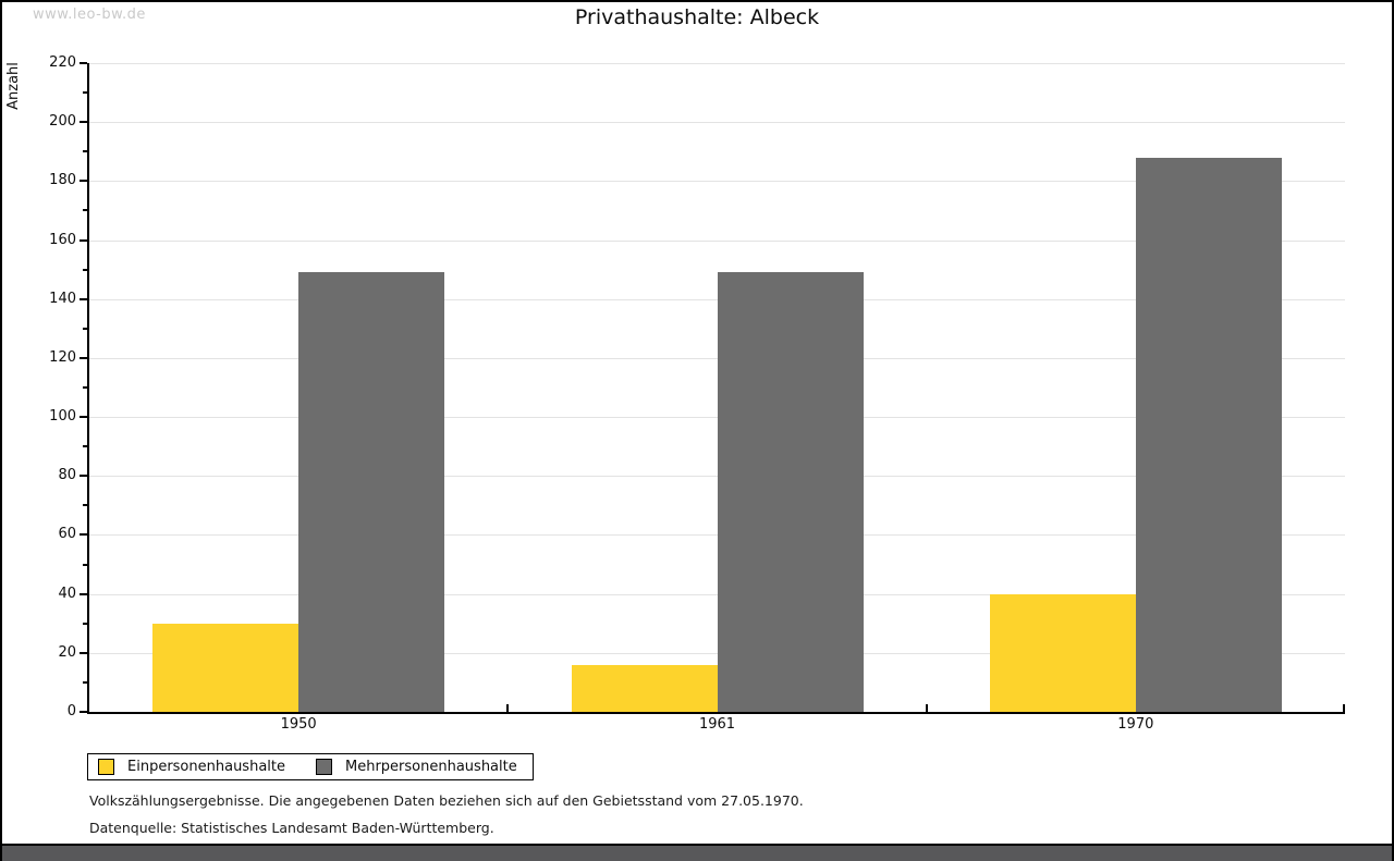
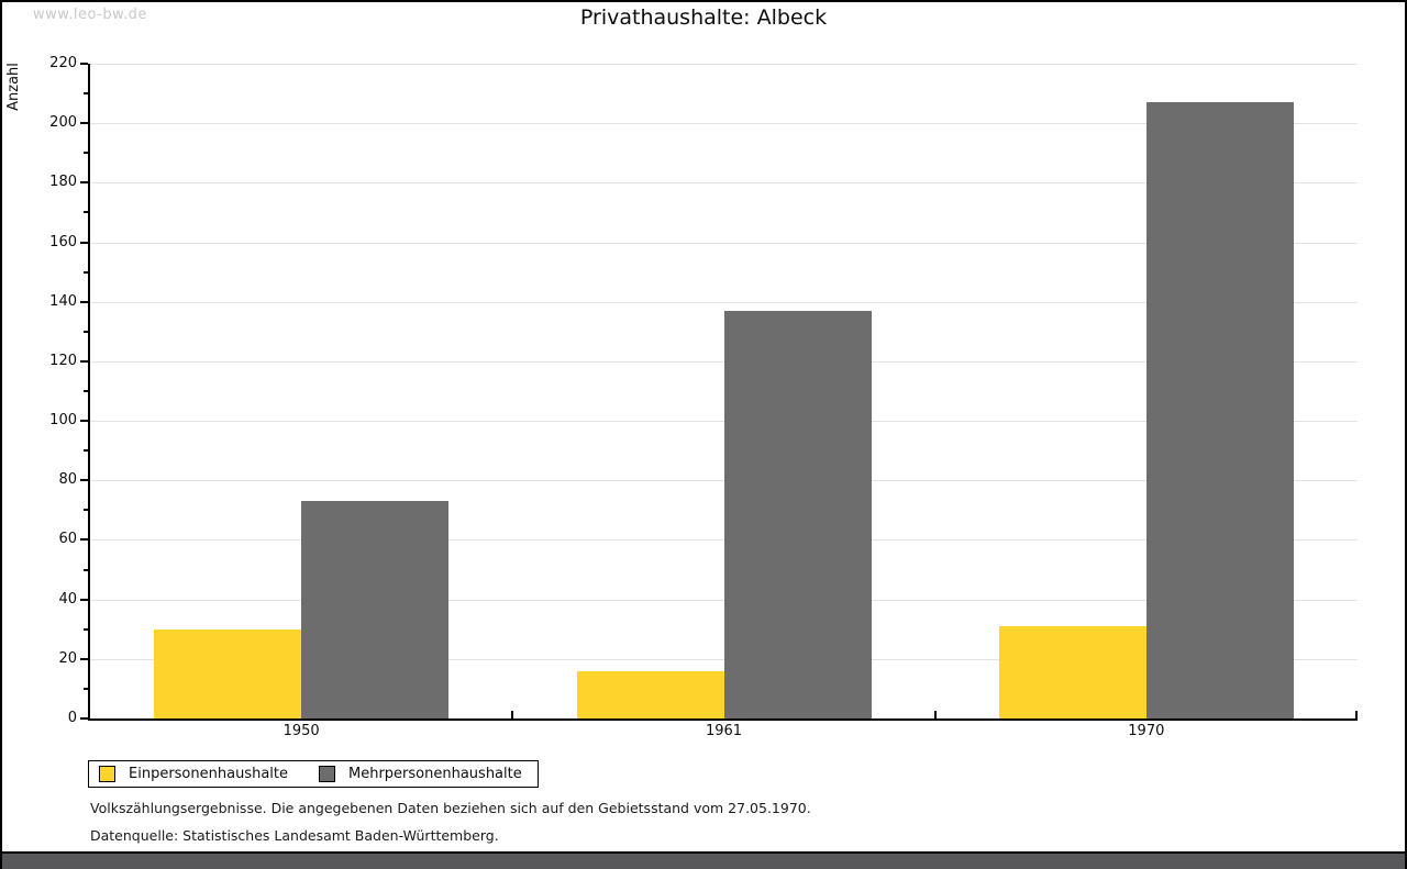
Mehrpersonenhaushalte/1950: 149 -> 73
Mehrpersonenhaushalte/1961: 149 -> 137
Einpersonenhaushalte/1970: 40 -> 31
Mehrpersonenhaushalte/1970: 188 -> 207
